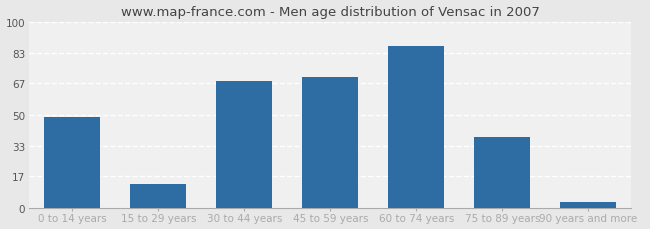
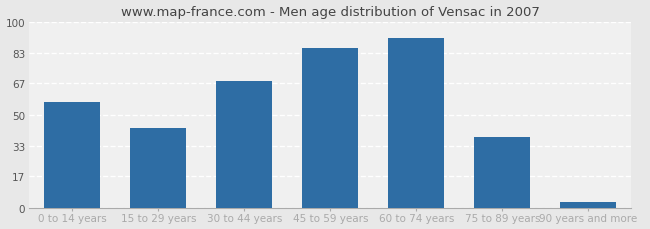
0 to 14 years: 49 -> 57
15 to 29 years: 13 -> 43
45 to 59 years: 70 -> 86
60 to 74 years: 87 -> 91
